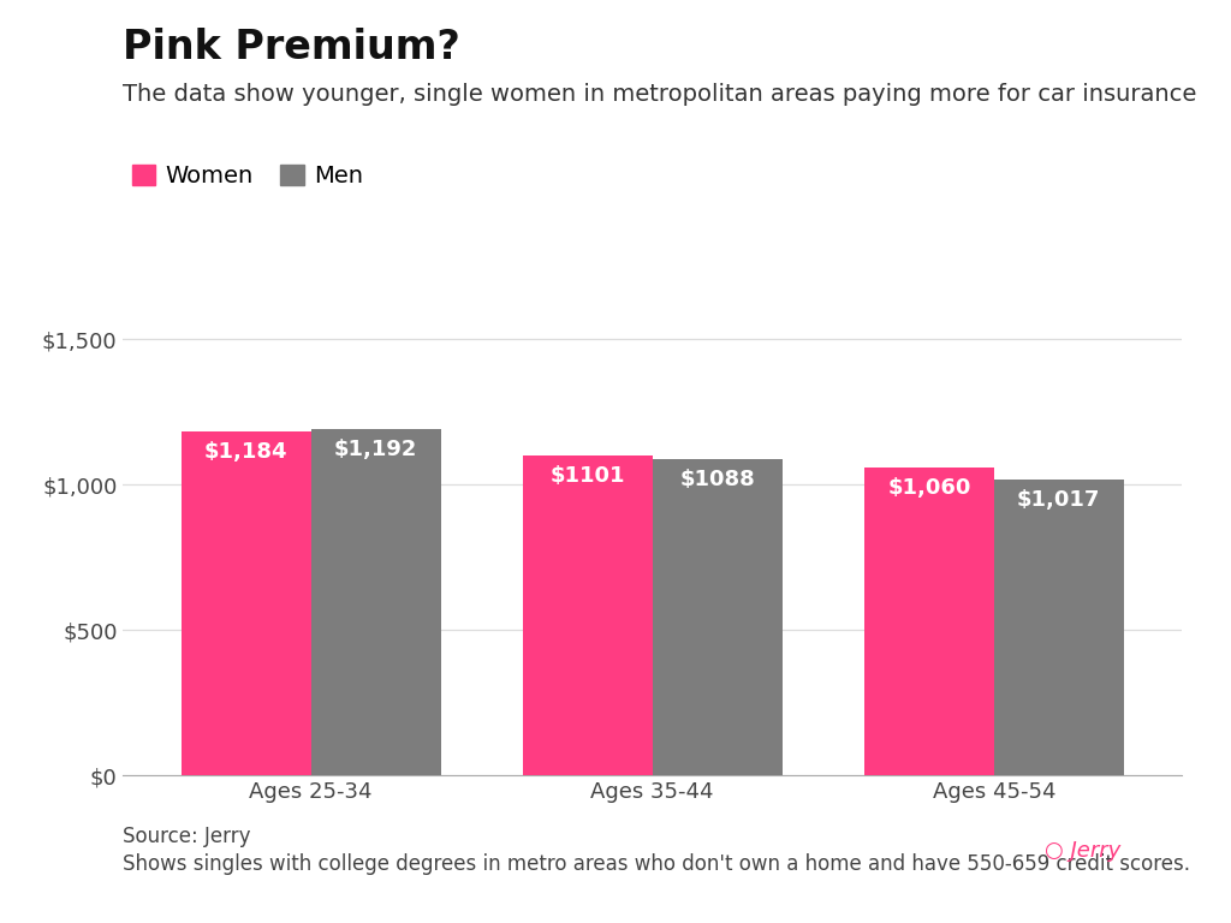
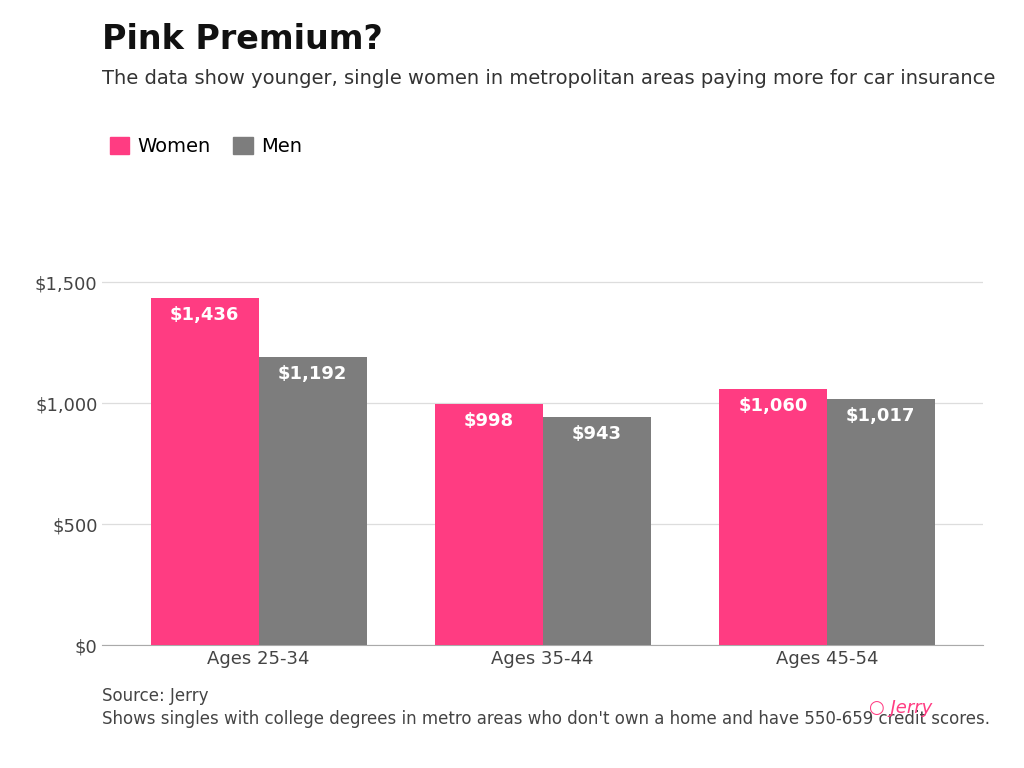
Women/Ages 25-34: $1,184 -> $1,436
Women/Ages 35-44: $1101 -> $998
Men/Ages 35-44: $1088 -> $943
